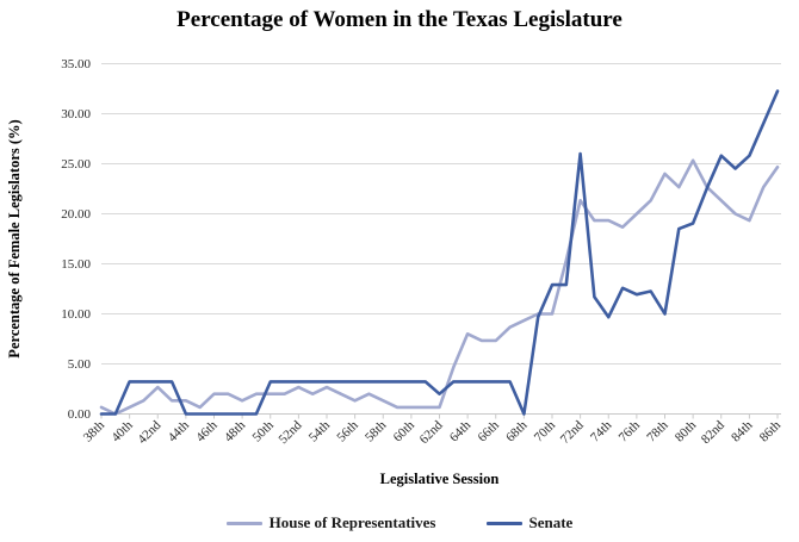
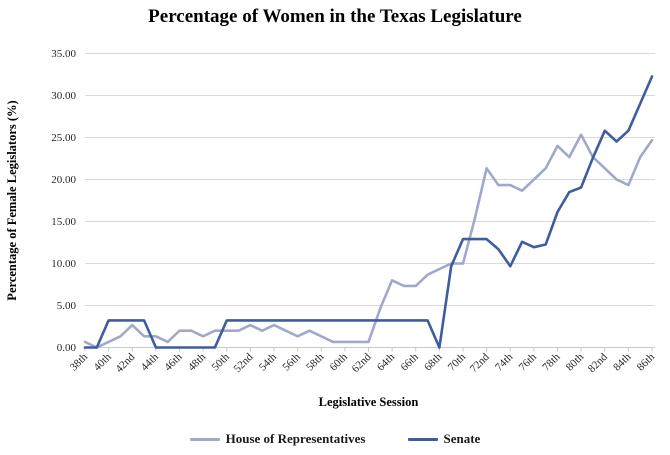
Senate/62nd: 2 -> 3
Senate/72nd: 26 -> 13
Senate/78th: 10 -> 16
